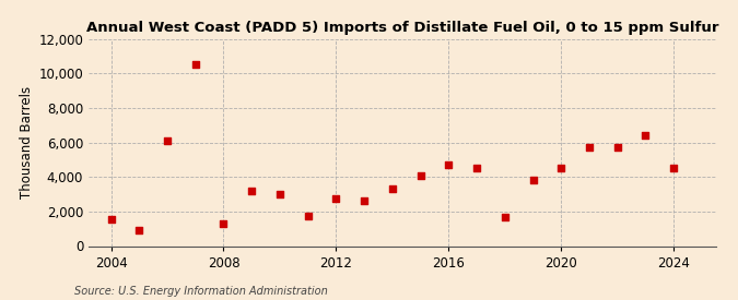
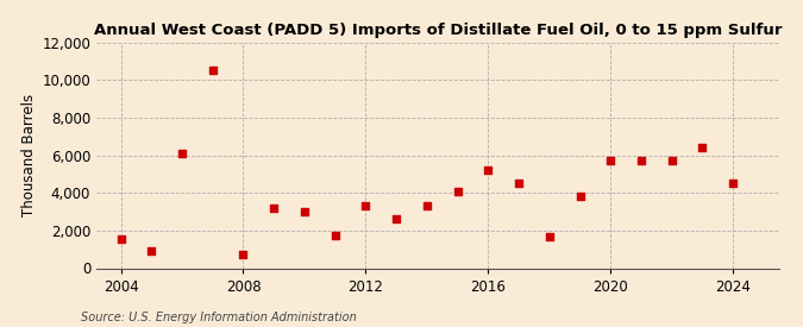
2008: 1,300 -> 700
2012: 2,800 -> 3,300
2016: 4,700 -> 5,200
2020: 4,600 -> 5,700
